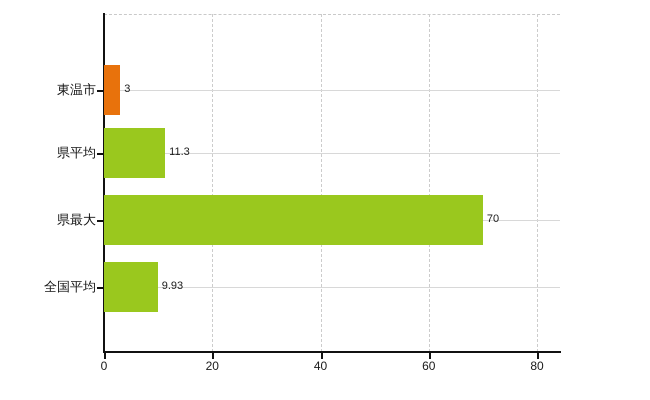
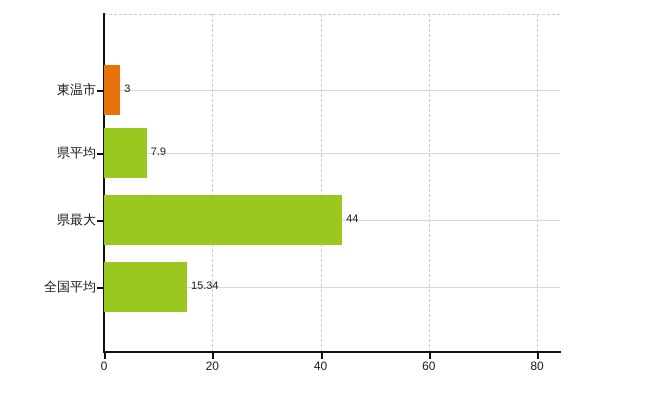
県平均: 11.3 -> 7.9
県最大: 70 -> 44
全国平均: 9.93 -> 15.34
